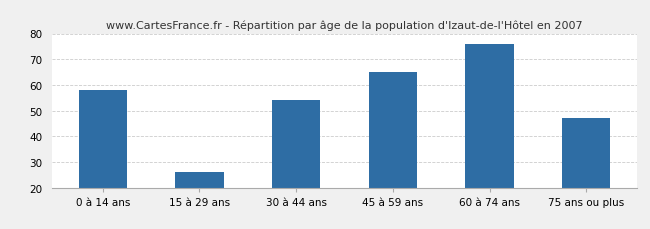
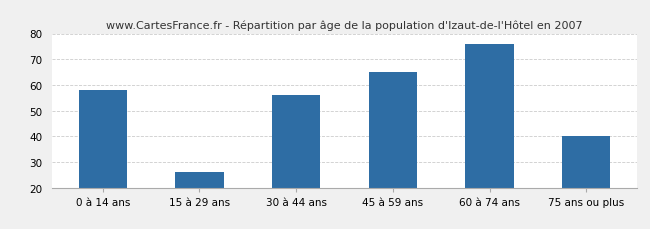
30 à 44 ans: 54 -> 56
75 ans ou plus: 47 -> 40
